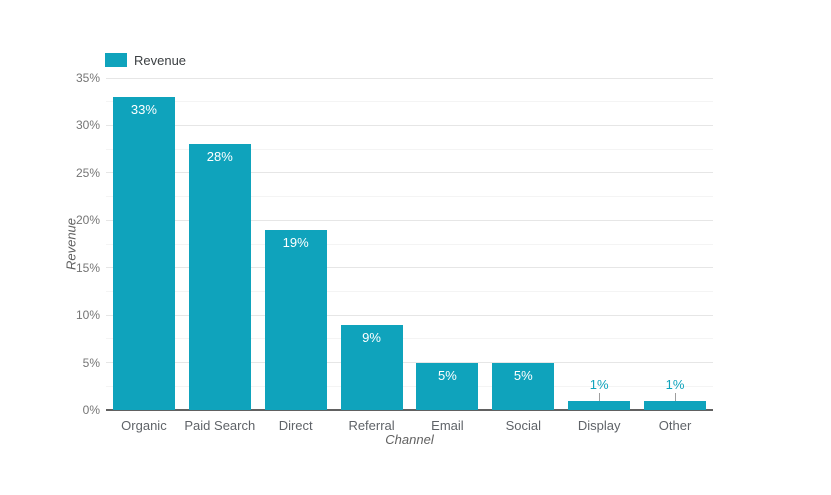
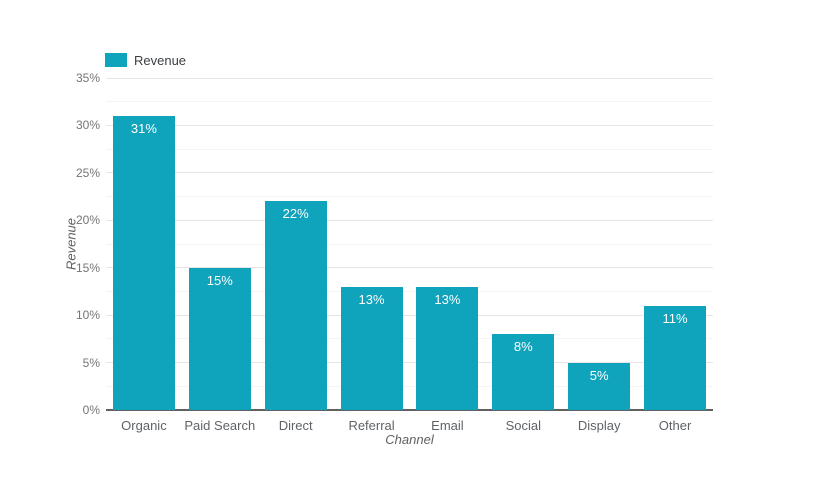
Organic: 33% -> 31%
Paid Search: 28% -> 15%
Direct: 19% -> 22%
Referral: 9% -> 13%
Email: 5% -> 13%
Social: 5% -> 8%
Display: 1% -> 5%
Other: 1% -> 11%
